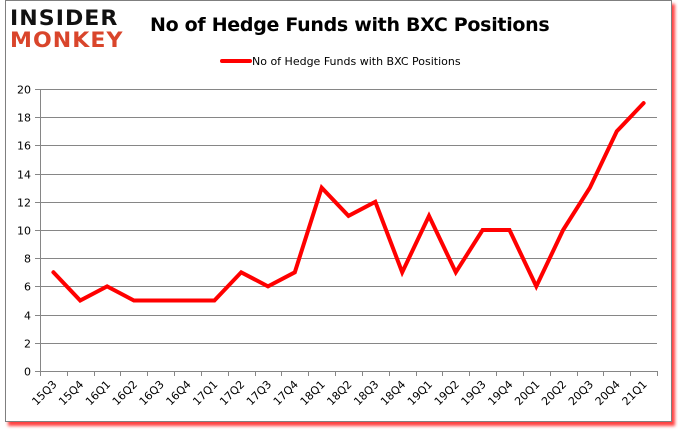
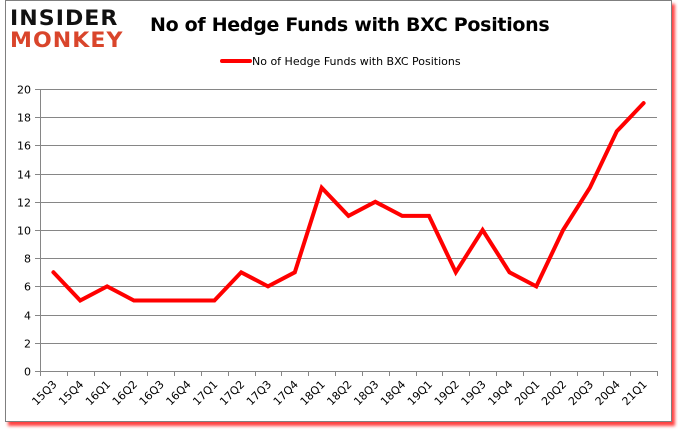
18Q4: 7 -> 11
19Q4: 10 -> 7
